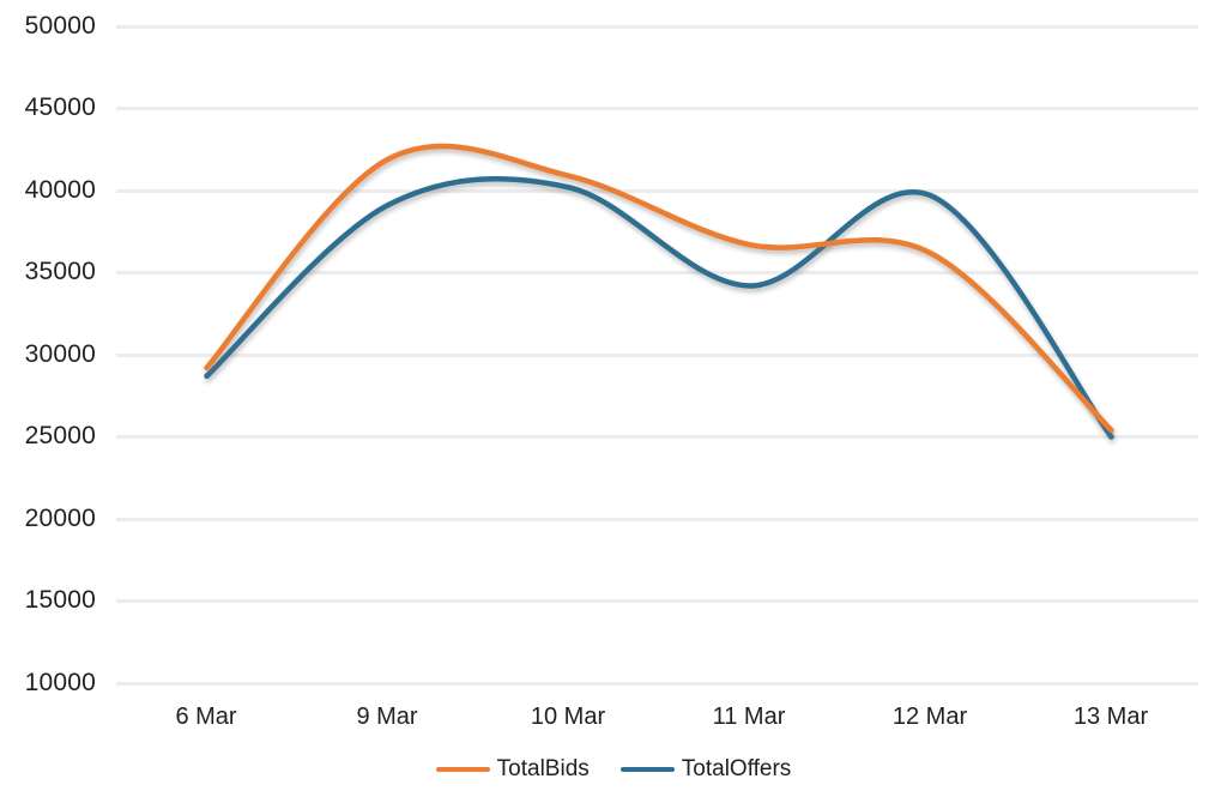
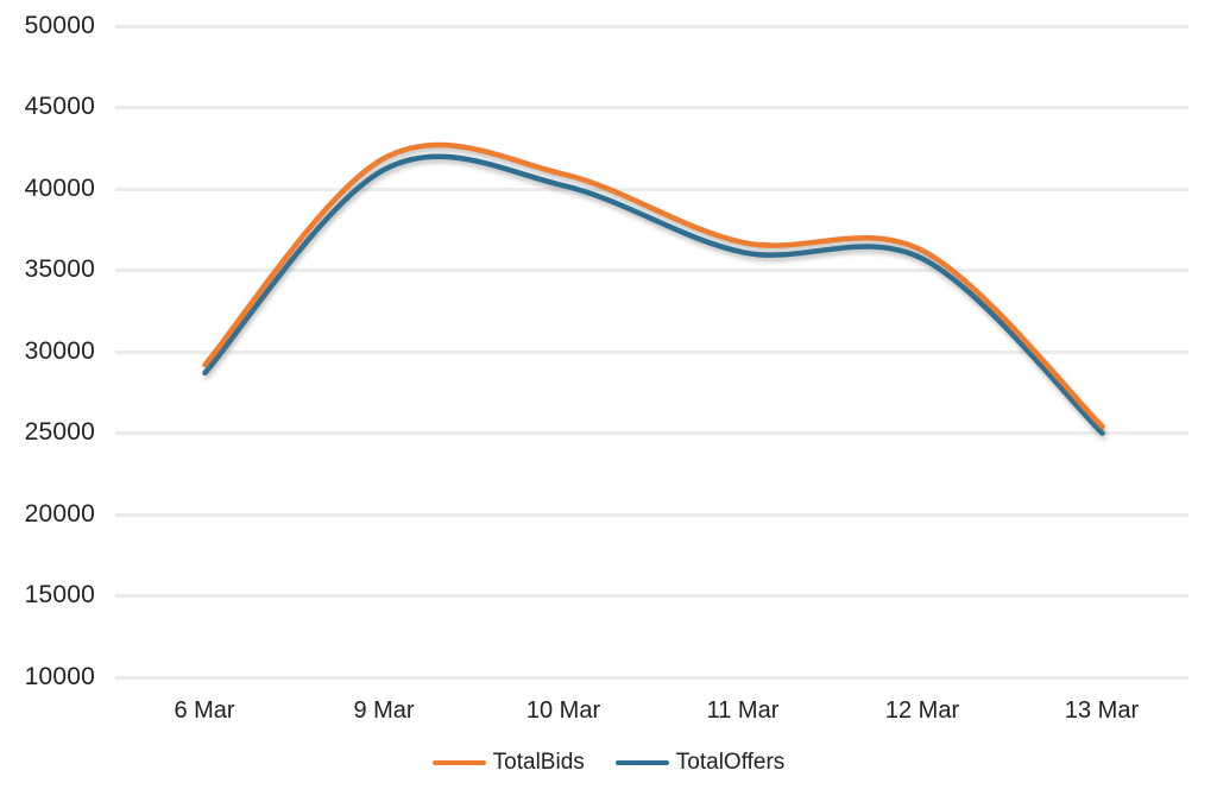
TotalOffers/9 Mar: 39100 -> 41200
TotalOffers/11 Mar: 34200 -> 36100
TotalOffers/12 Mar: 39700 -> 35700
